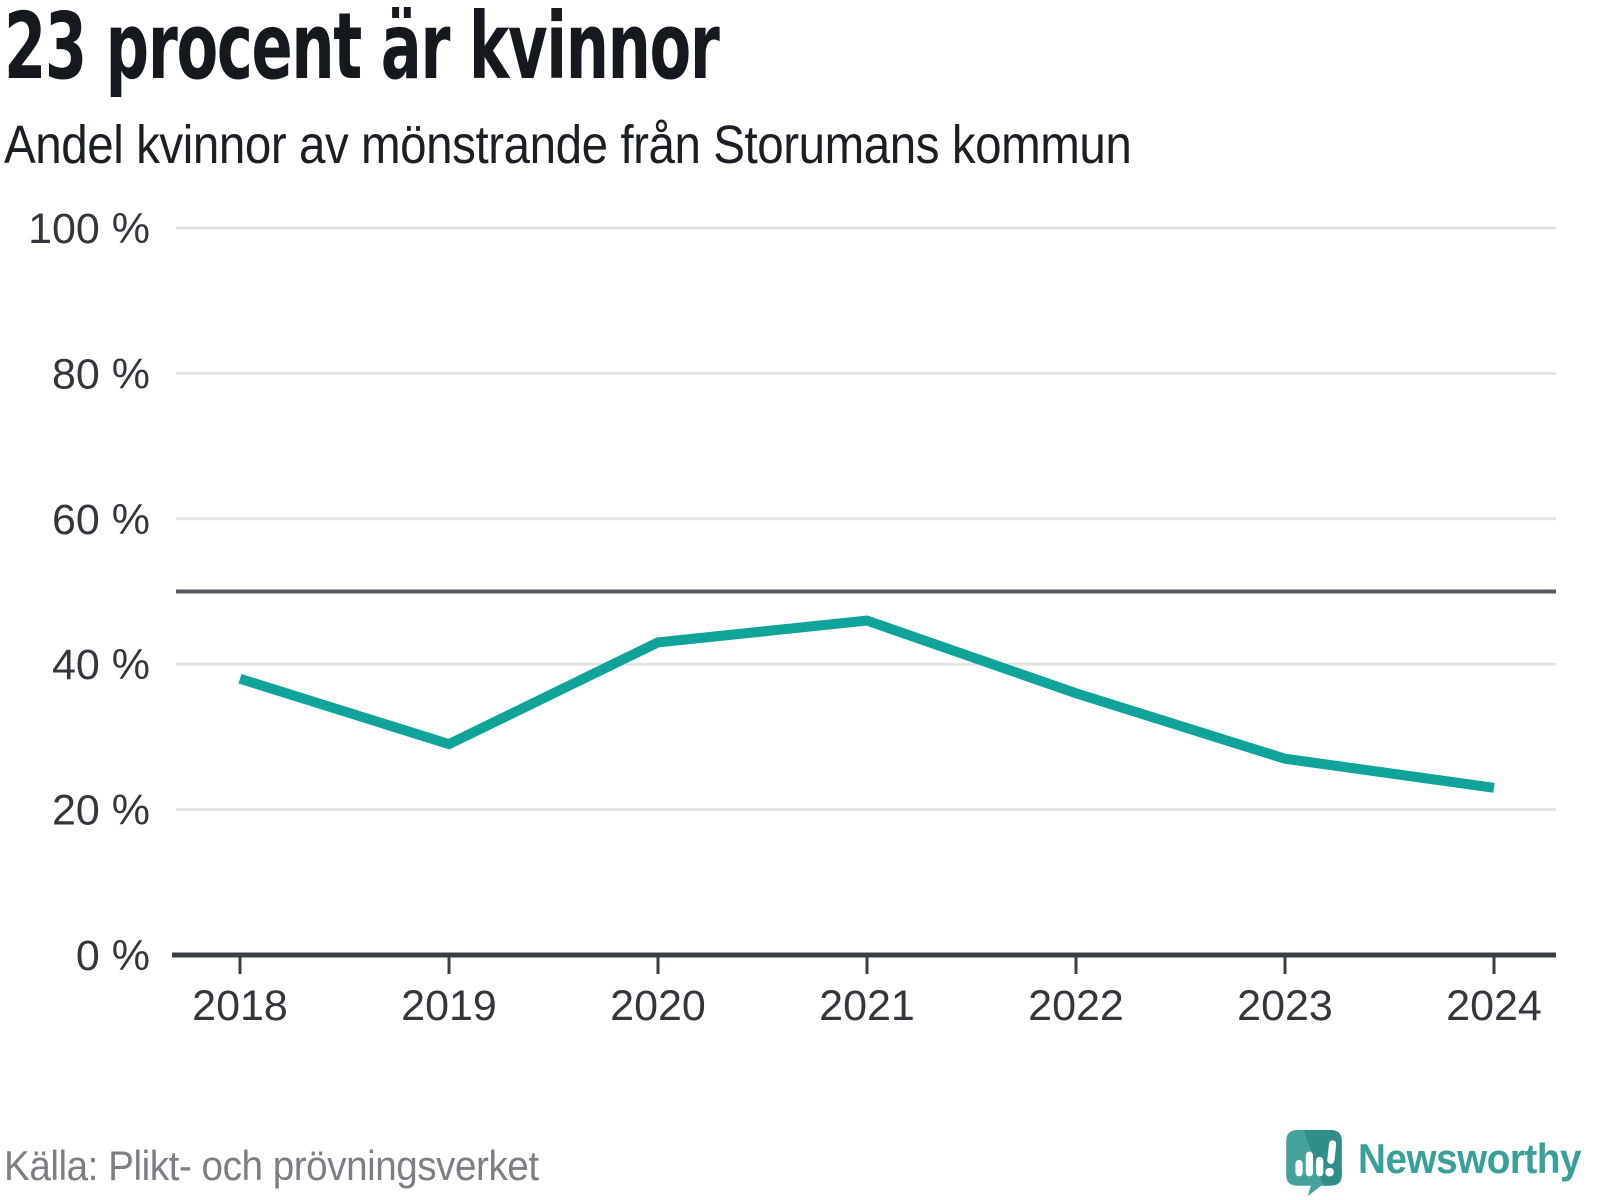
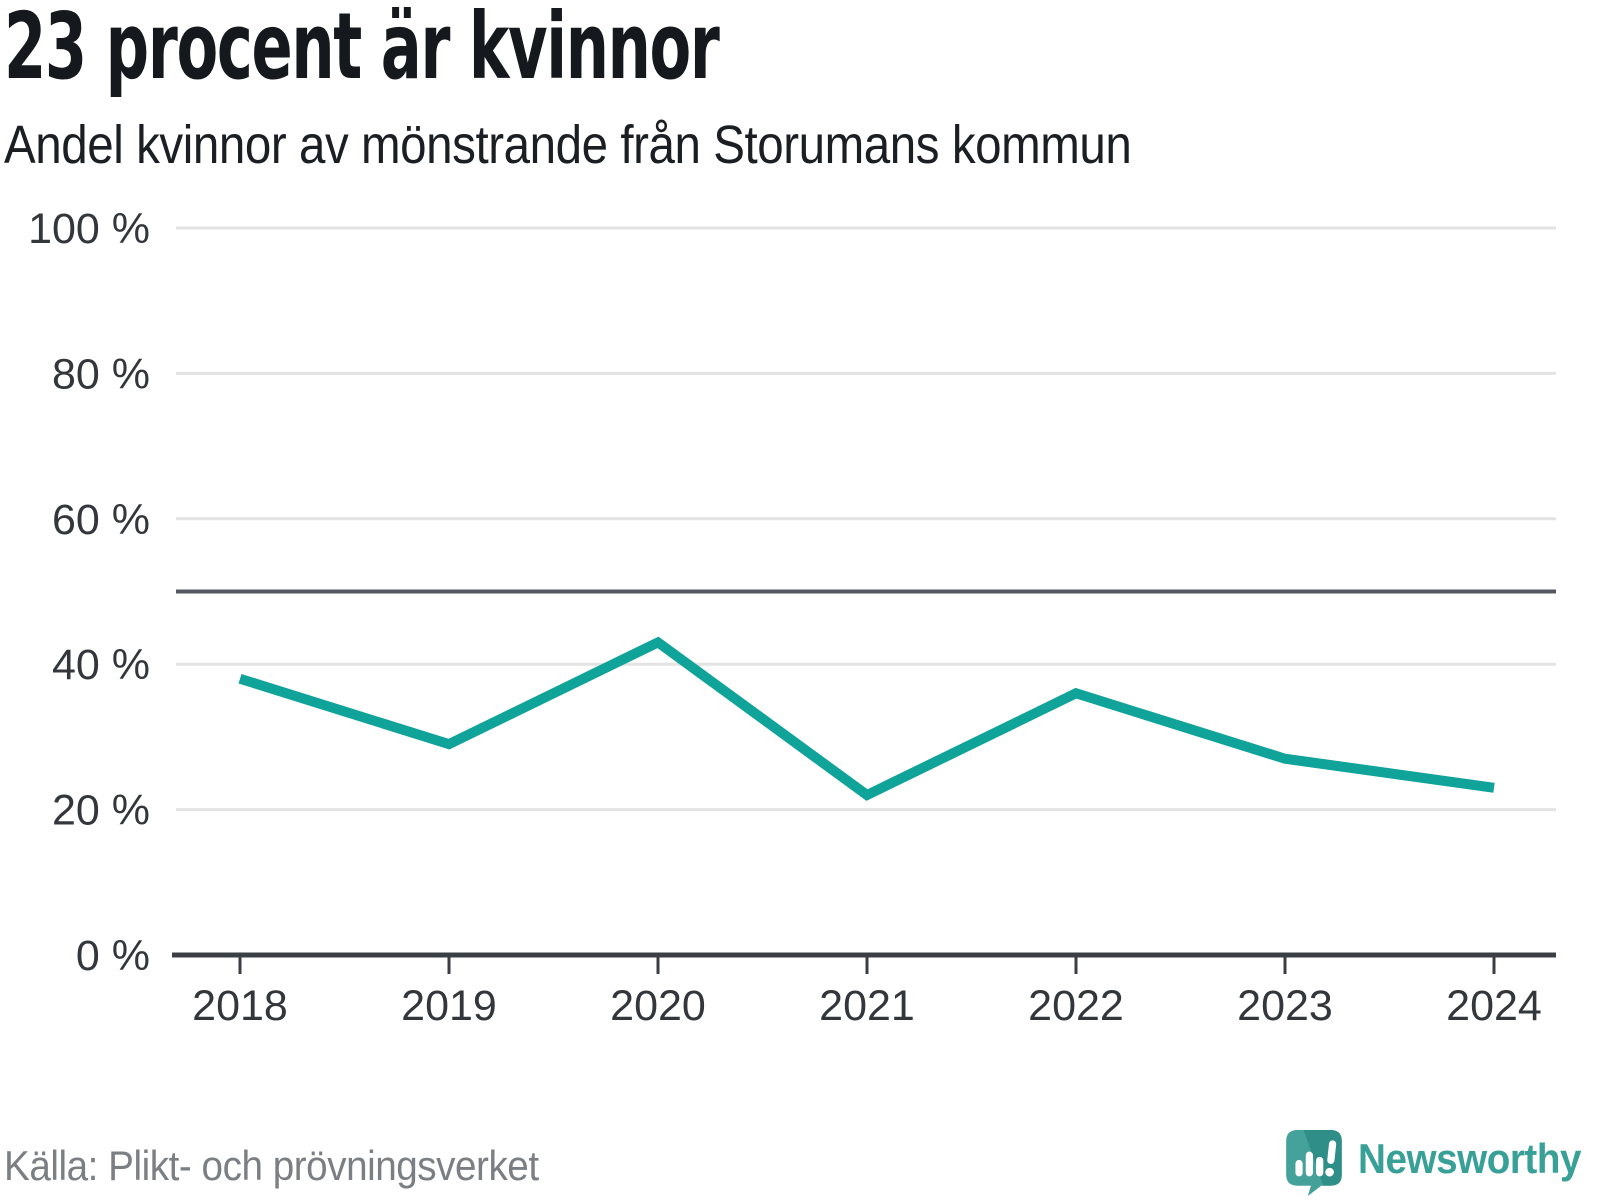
2021: 46% -> 22%
